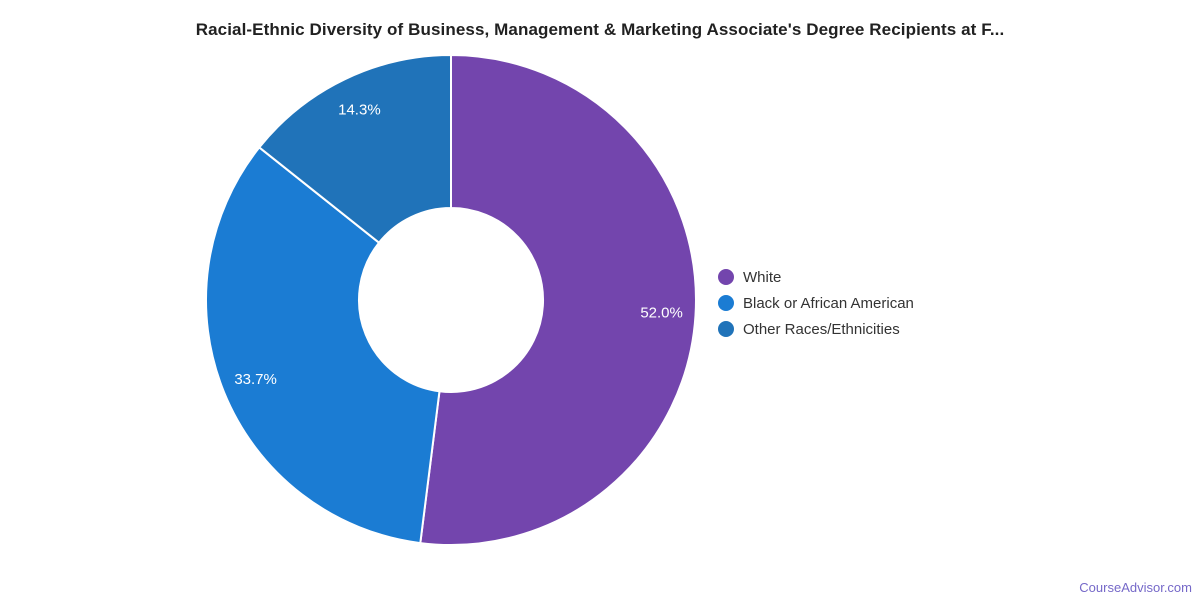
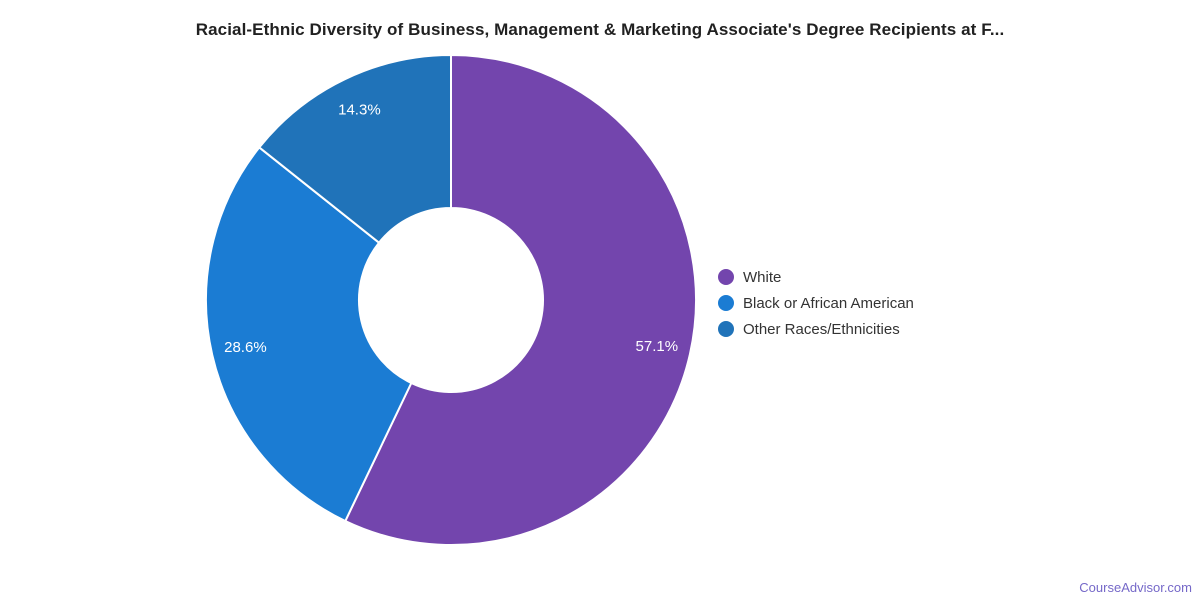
White: 52.0% -> 57.1%
Black or African American: 33.7% -> 28.6%
